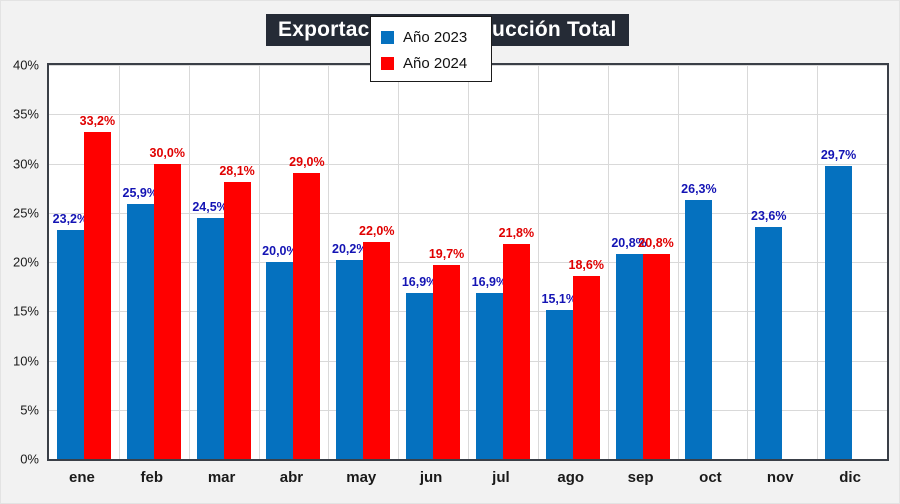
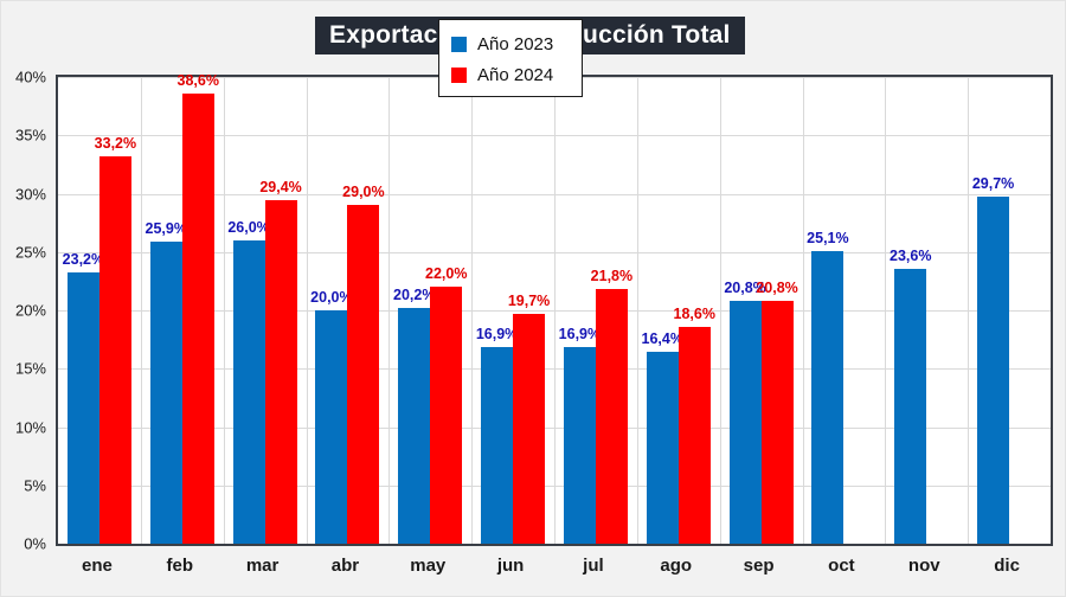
Año 2024/feb: 30,0% -> 38,6%
Año 2023/mar: 24,5% -> 26,0%
Año 2024/mar: 28,1% -> 29,4%
Año 2023/ago: 15,1% -> 16,4%
Año 2023/oct: 26,3% -> 25,1%
